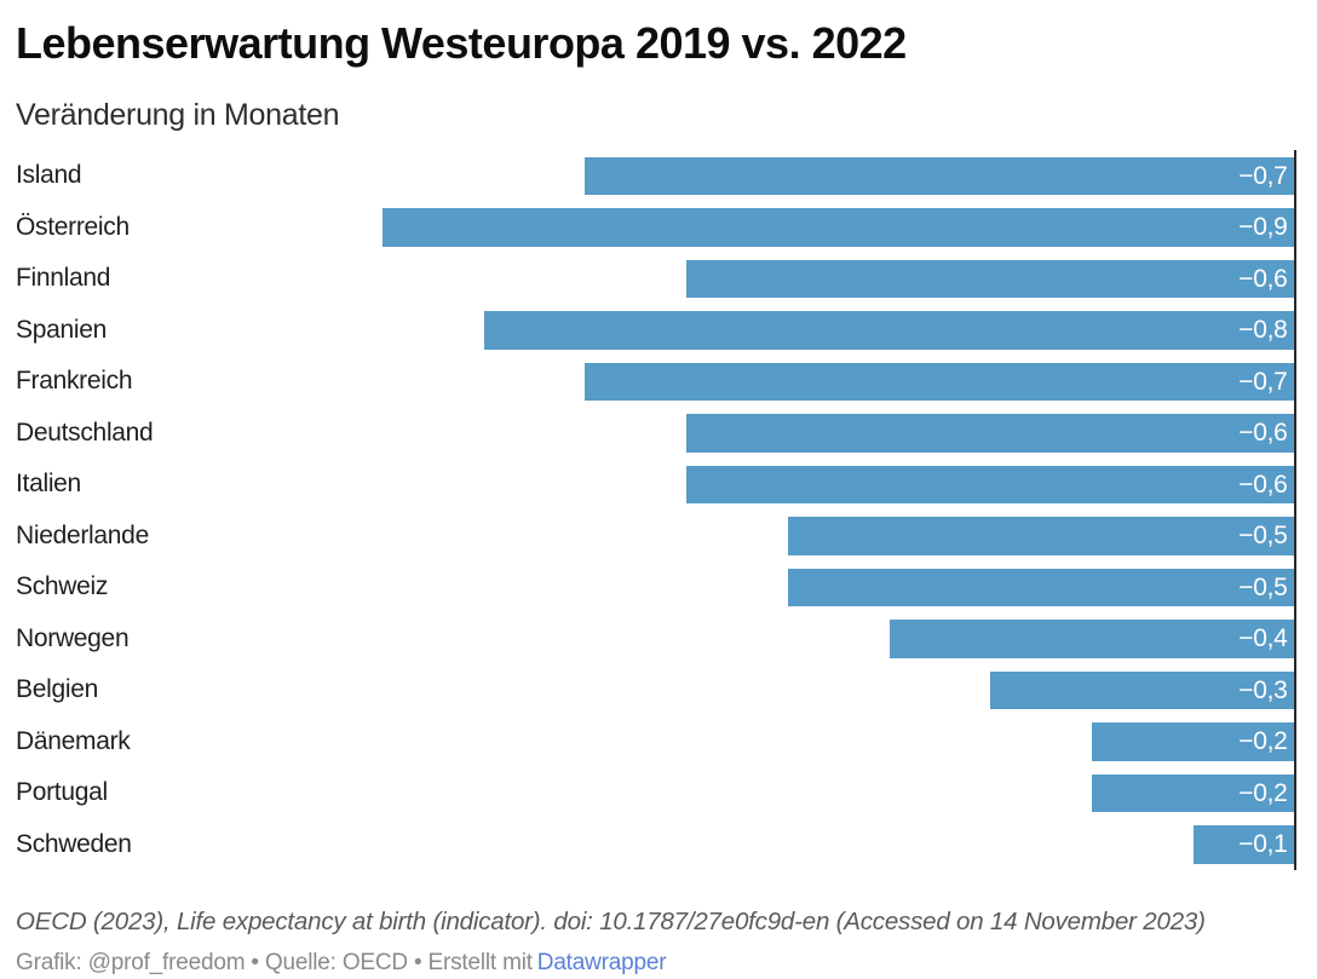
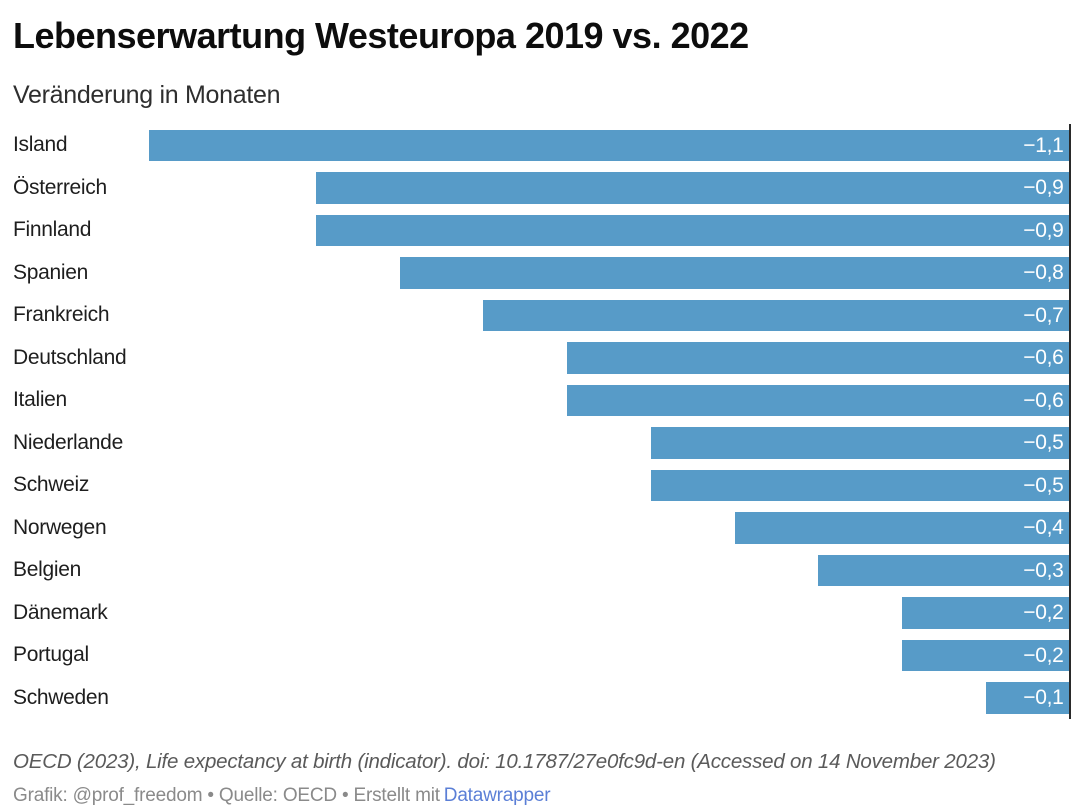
Island: −0,7 -> −1,1
Finnland: −0,6 -> −0,9
